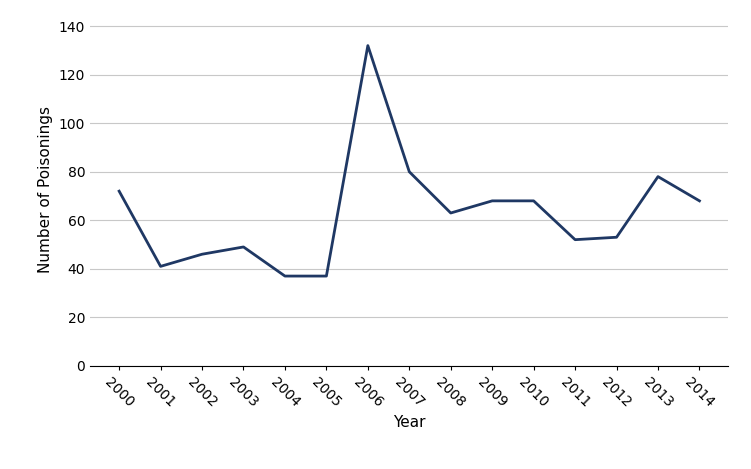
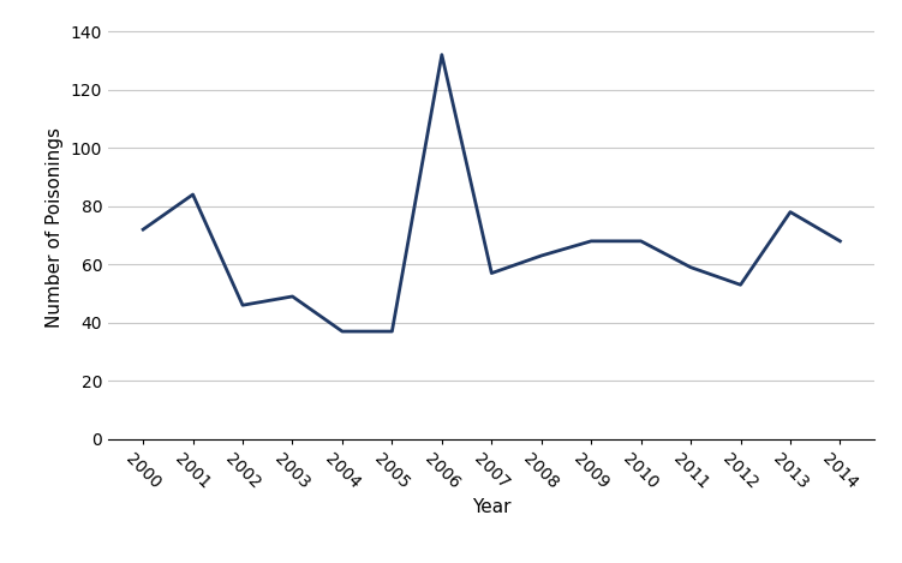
2001: 41 -> 84
2007: 80 -> 57
2011: 52 -> 59
